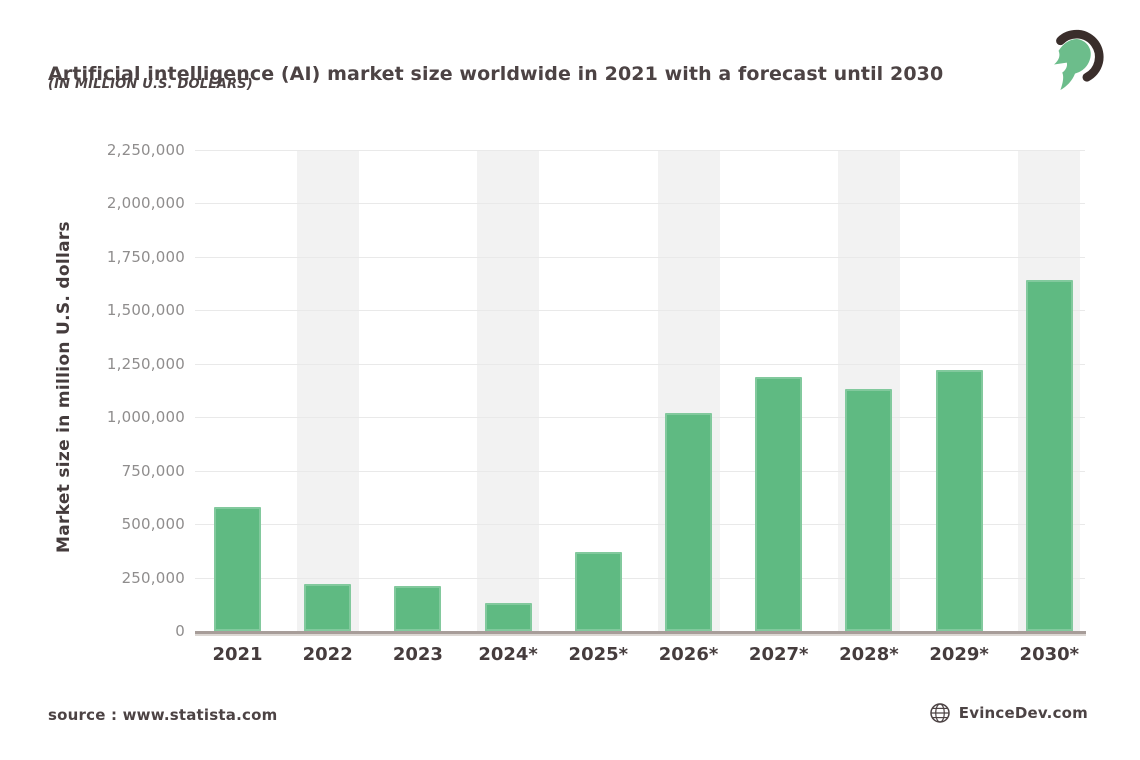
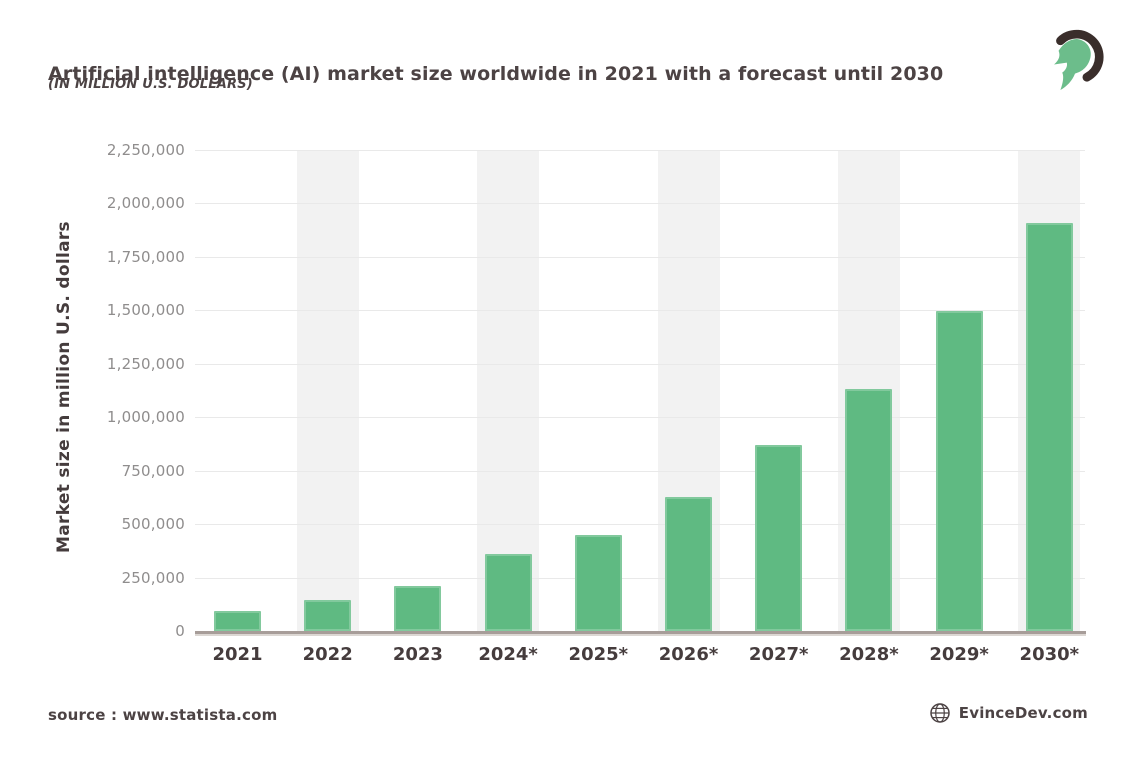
2021: 580000 -> 100000
2022: 220000 -> 140000
2024*: 130000 -> 360000
2025*: 370000 -> 450000
2026*: 1020000 -> 620000
2027*: 1190000 -> 870000
2029*: 1220000 -> 1500000
2030*: 1640000 -> 1910000
